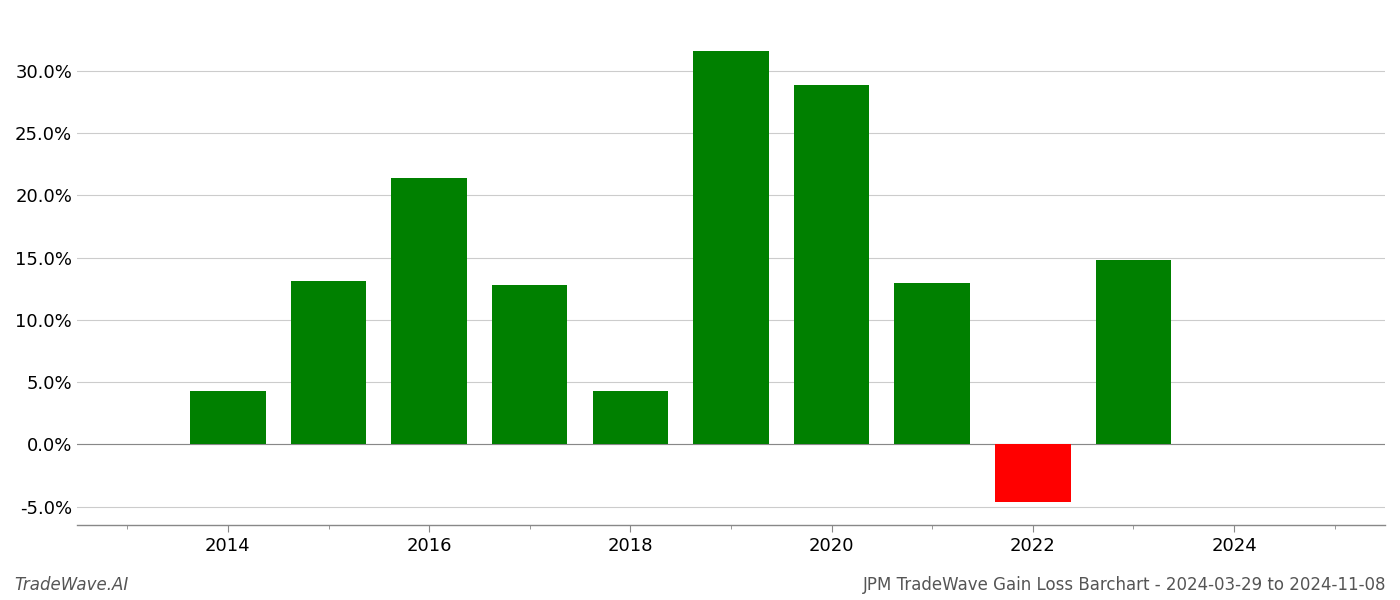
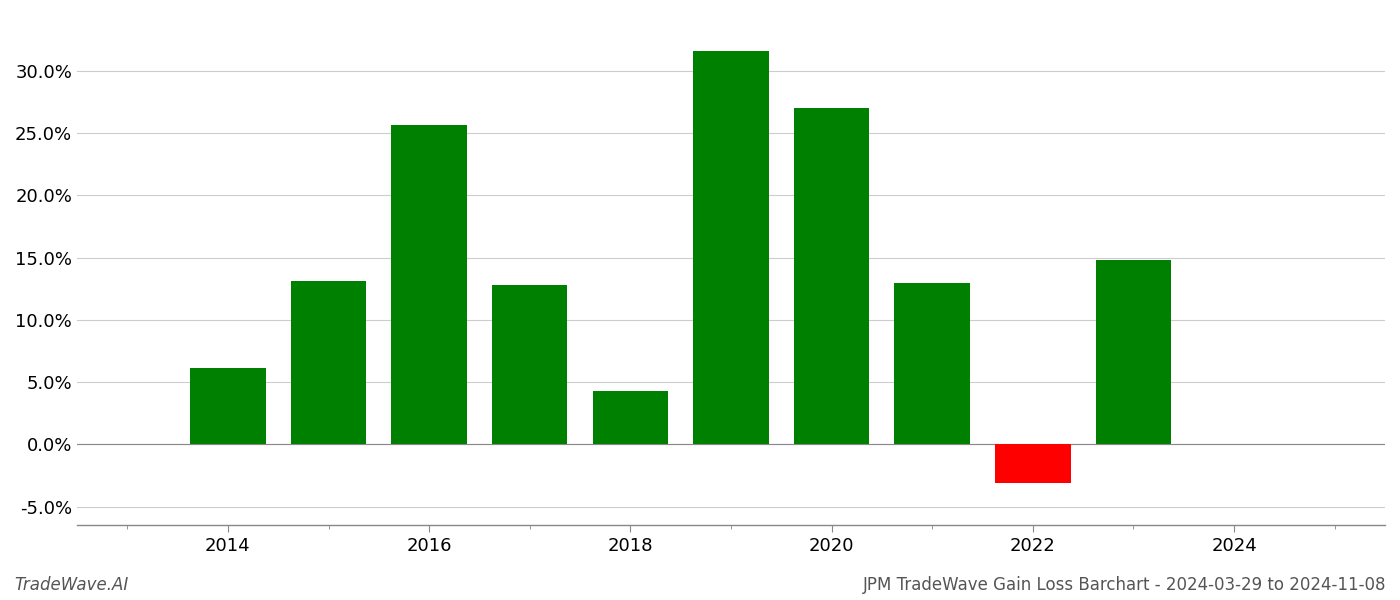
2014: 4.3% -> 6.1%
2016: 21.4% -> 25.7%
2020: 28.9% -> 27.0%
2022: -4.6% -> -3.1%
